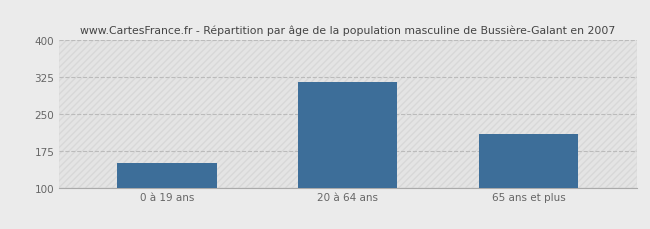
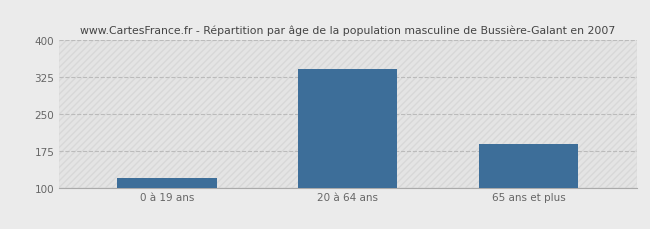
0 à 19 ans: 150 -> 120
20 à 64 ans: 315 -> 342
65 ans et plus: 210 -> 188
